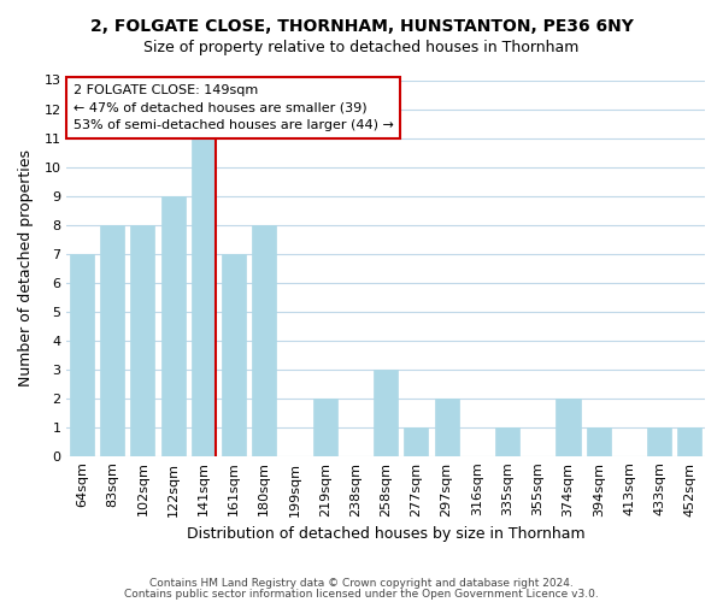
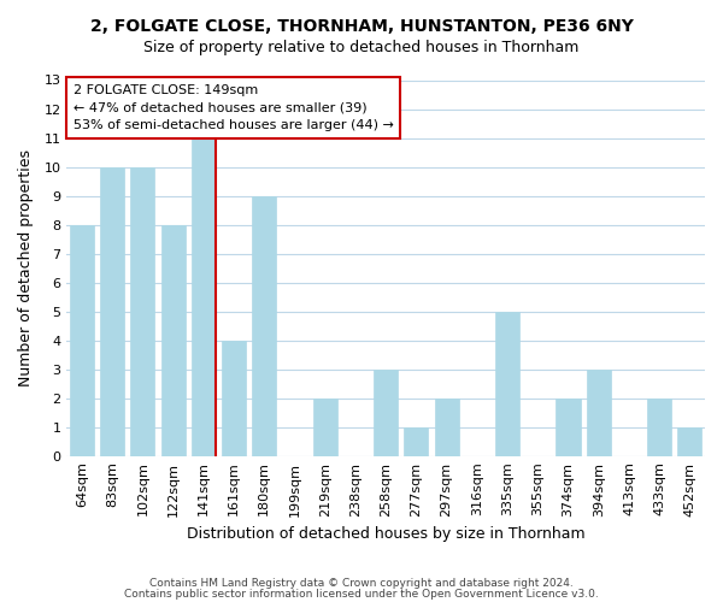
64sqm: 7 -> 8
83sqm: 8 -> 10
102sqm: 8 -> 10
122sqm: 9 -> 8
161sqm: 7 -> 4
180sqm: 8 -> 9
335sqm: 1 -> 5
394sqm: 1 -> 3
433sqm: 1 -> 2
